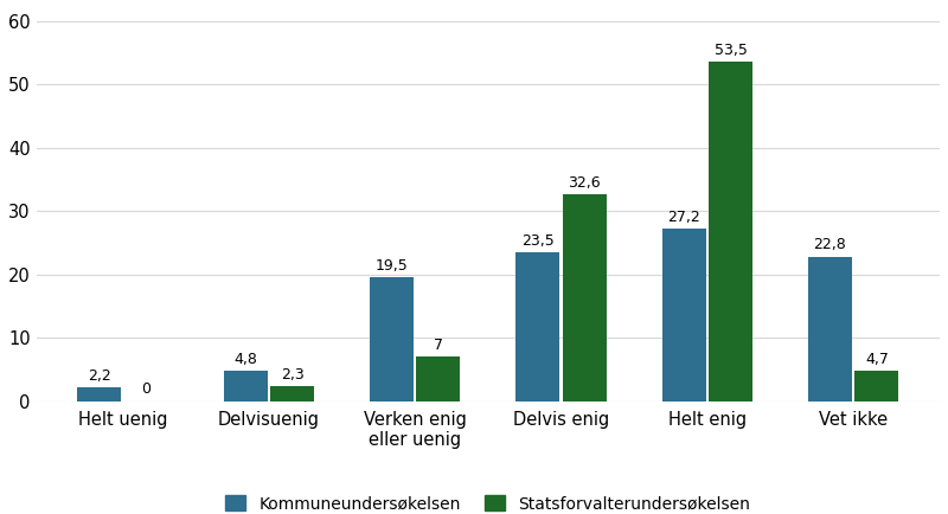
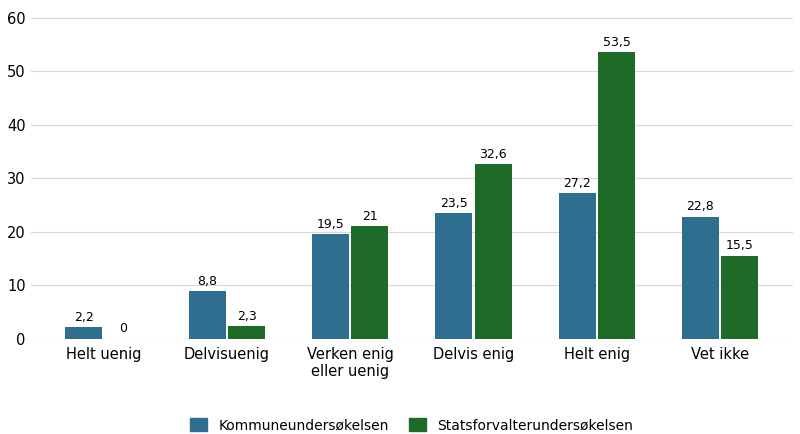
Kommuneundersøkelsen/Delvisuenig: 4,8 -> 8,8
Statsforvalterundersøkelsen/Verken enig eller uenig: 7 -> 21
Statsforvalterundersøkelsen/Vet ikke: 4,7 -> 15,5
